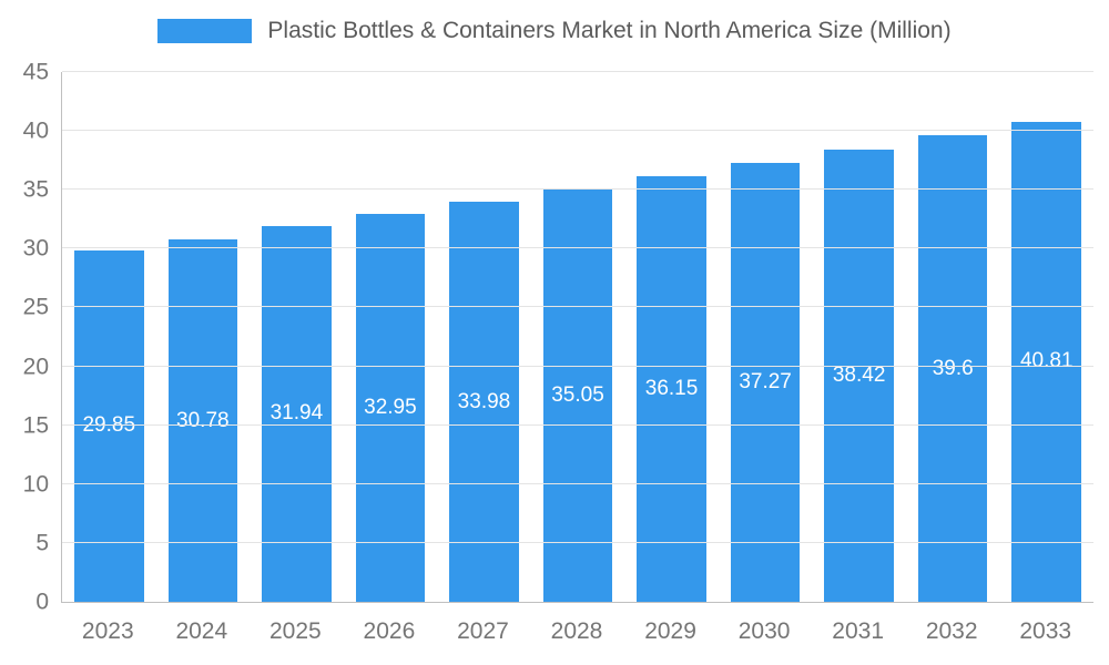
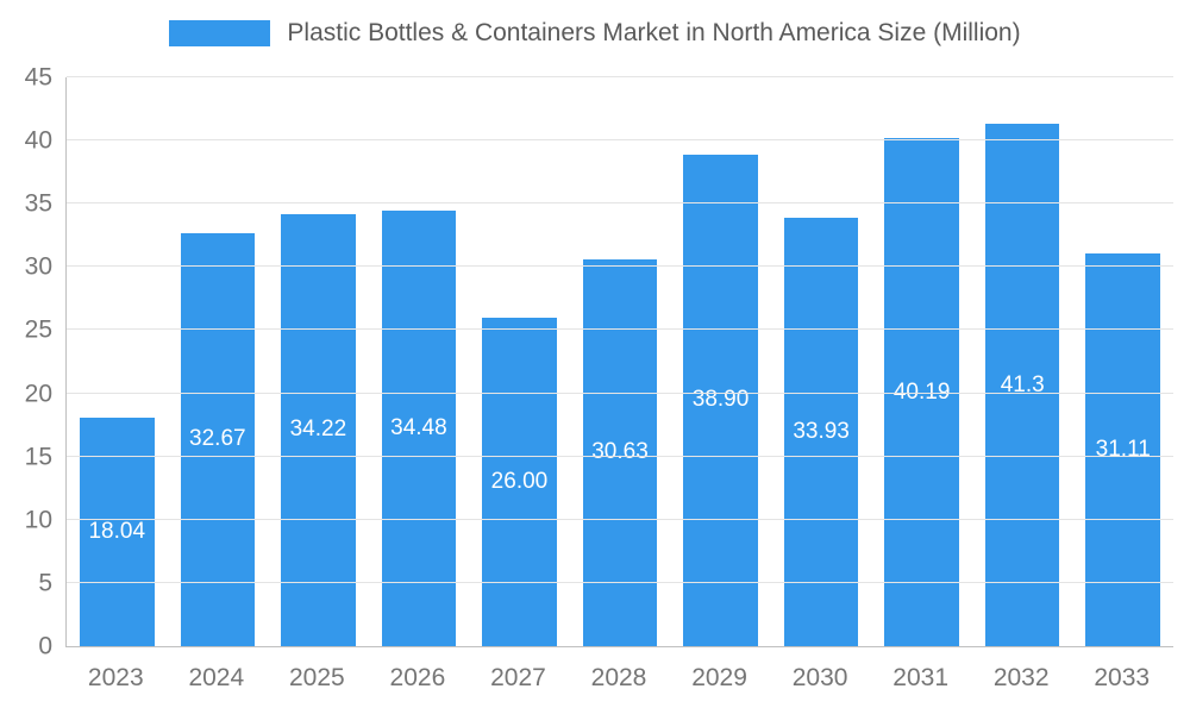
2023: 29.85 -> 18.04
2024: 30.78 -> 32.67
2025: 31.94 -> 34.22
2026: 32.95 -> 34.48
2027: 33.98 -> 26.00
2028: 35.05 -> 30.63
2029: 36.15 -> 38.90
2030: 37.27 -> 33.93
2031: 38.42 -> 40.19
2032: 39.6 -> 41.3
2033: 40.81 -> 31.11
